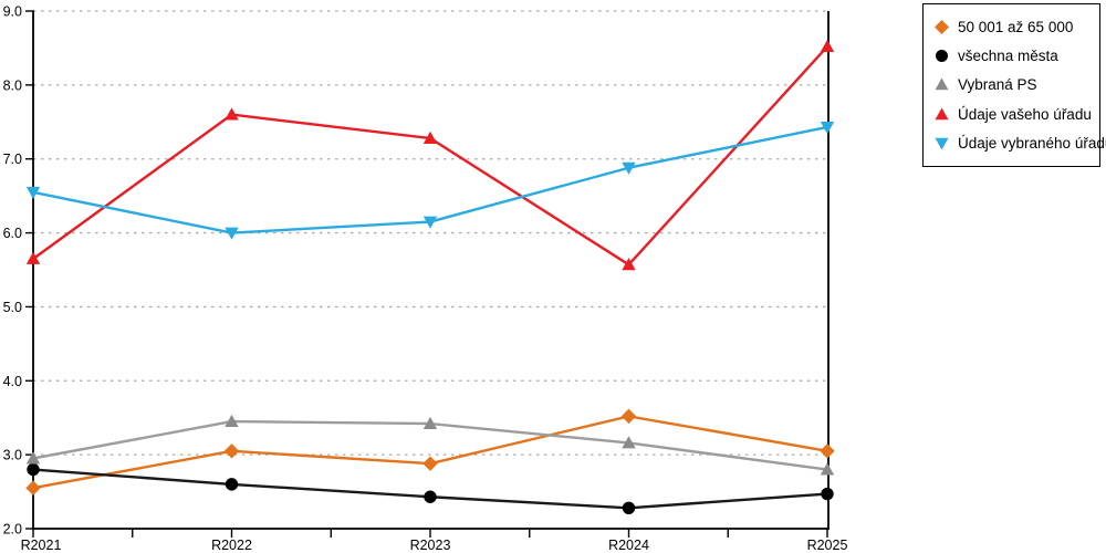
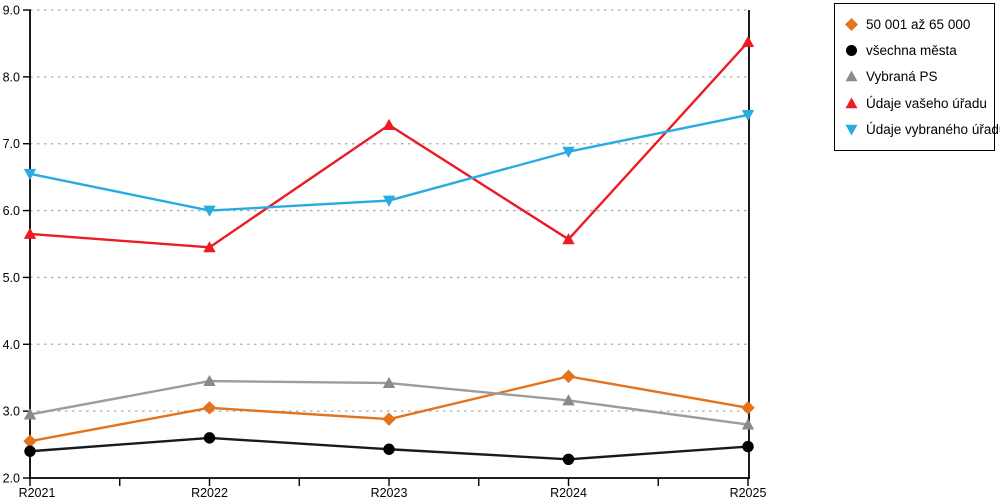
všechna města/R2021: 2.8 -> 2.4
Údaje vašeho úřadu/R2022: 7.6 -> 5.5
